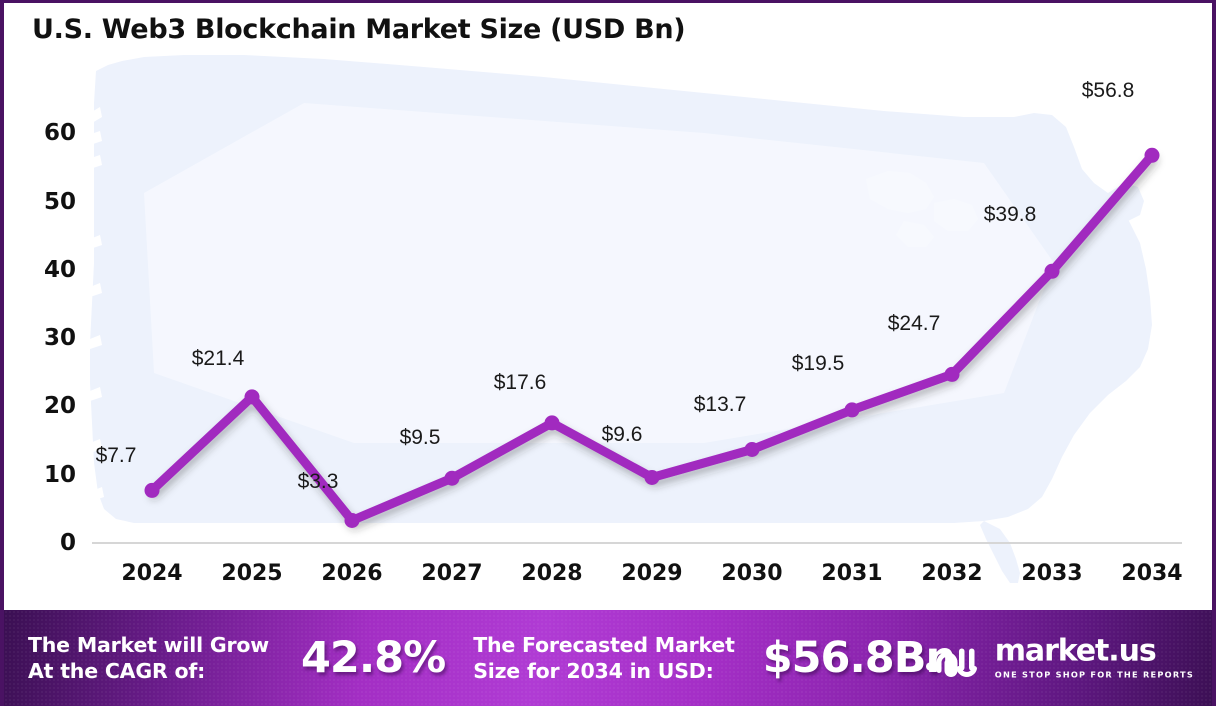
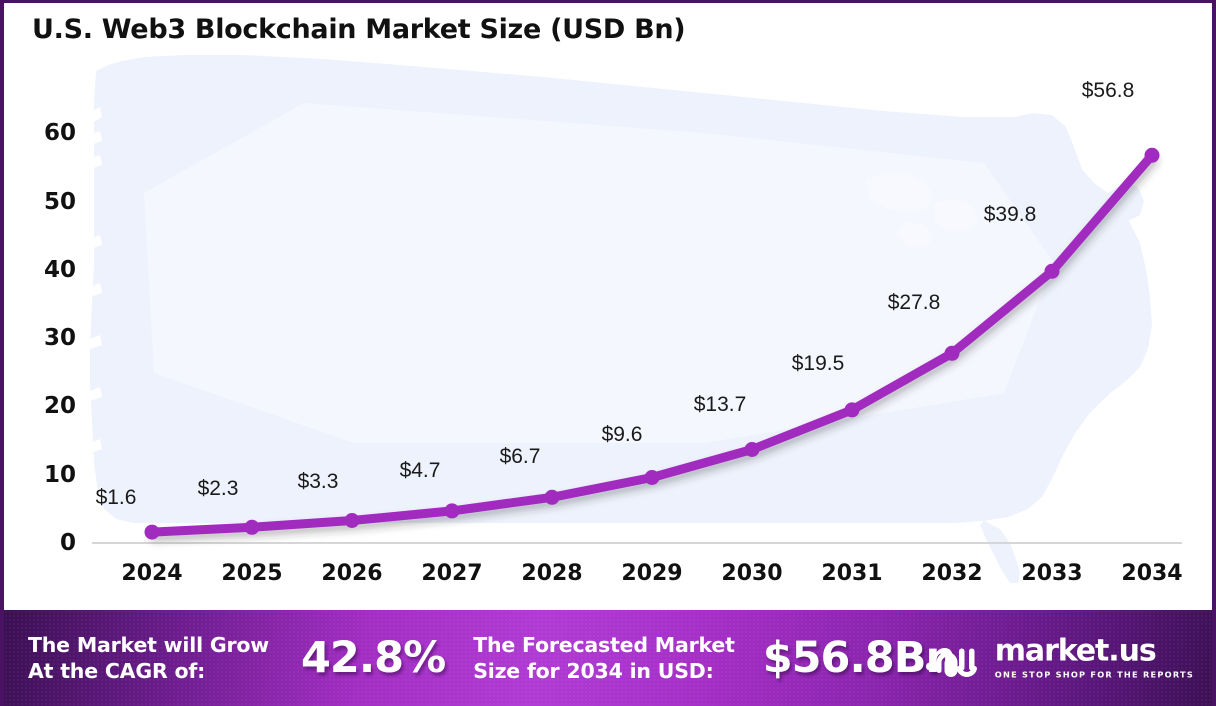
2024: $7.7 -> $1.6
2025: $21.4 -> $2.3
2027: $9.5 -> $4.7
2028: $17.6 -> $6.7
2032: $24.7 -> $27.8
